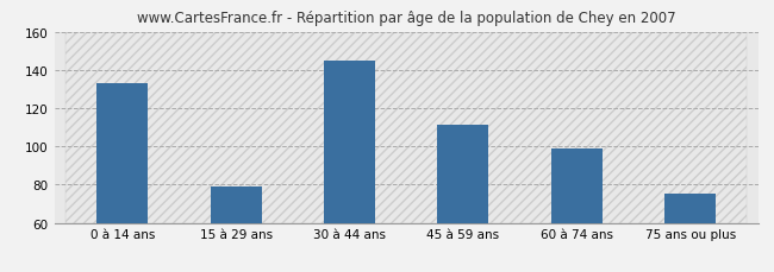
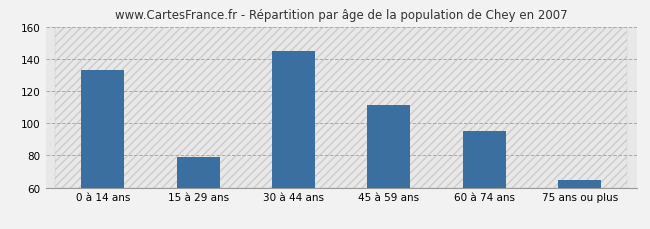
60 à 74 ans: 99 -> 95
75 ans ou plus: 75 -> 65
